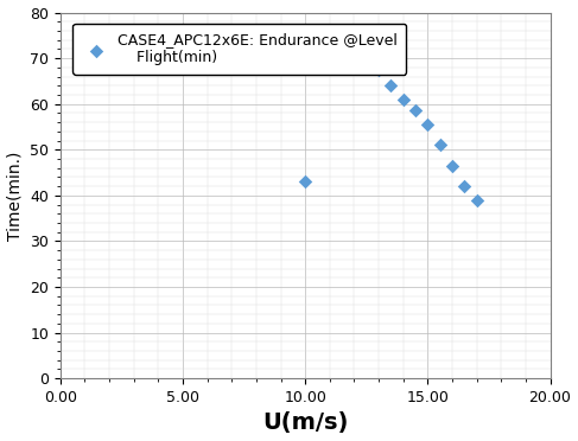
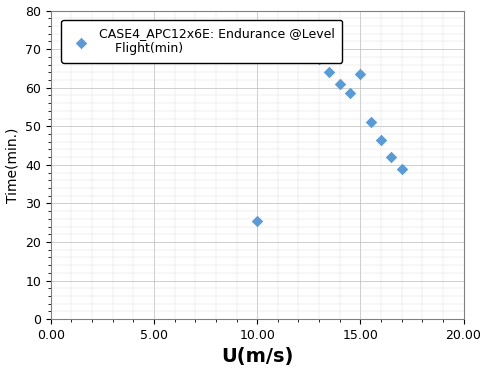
10.00: 43.0 -> 25.5
15.00: 55.5 -> 63.5
